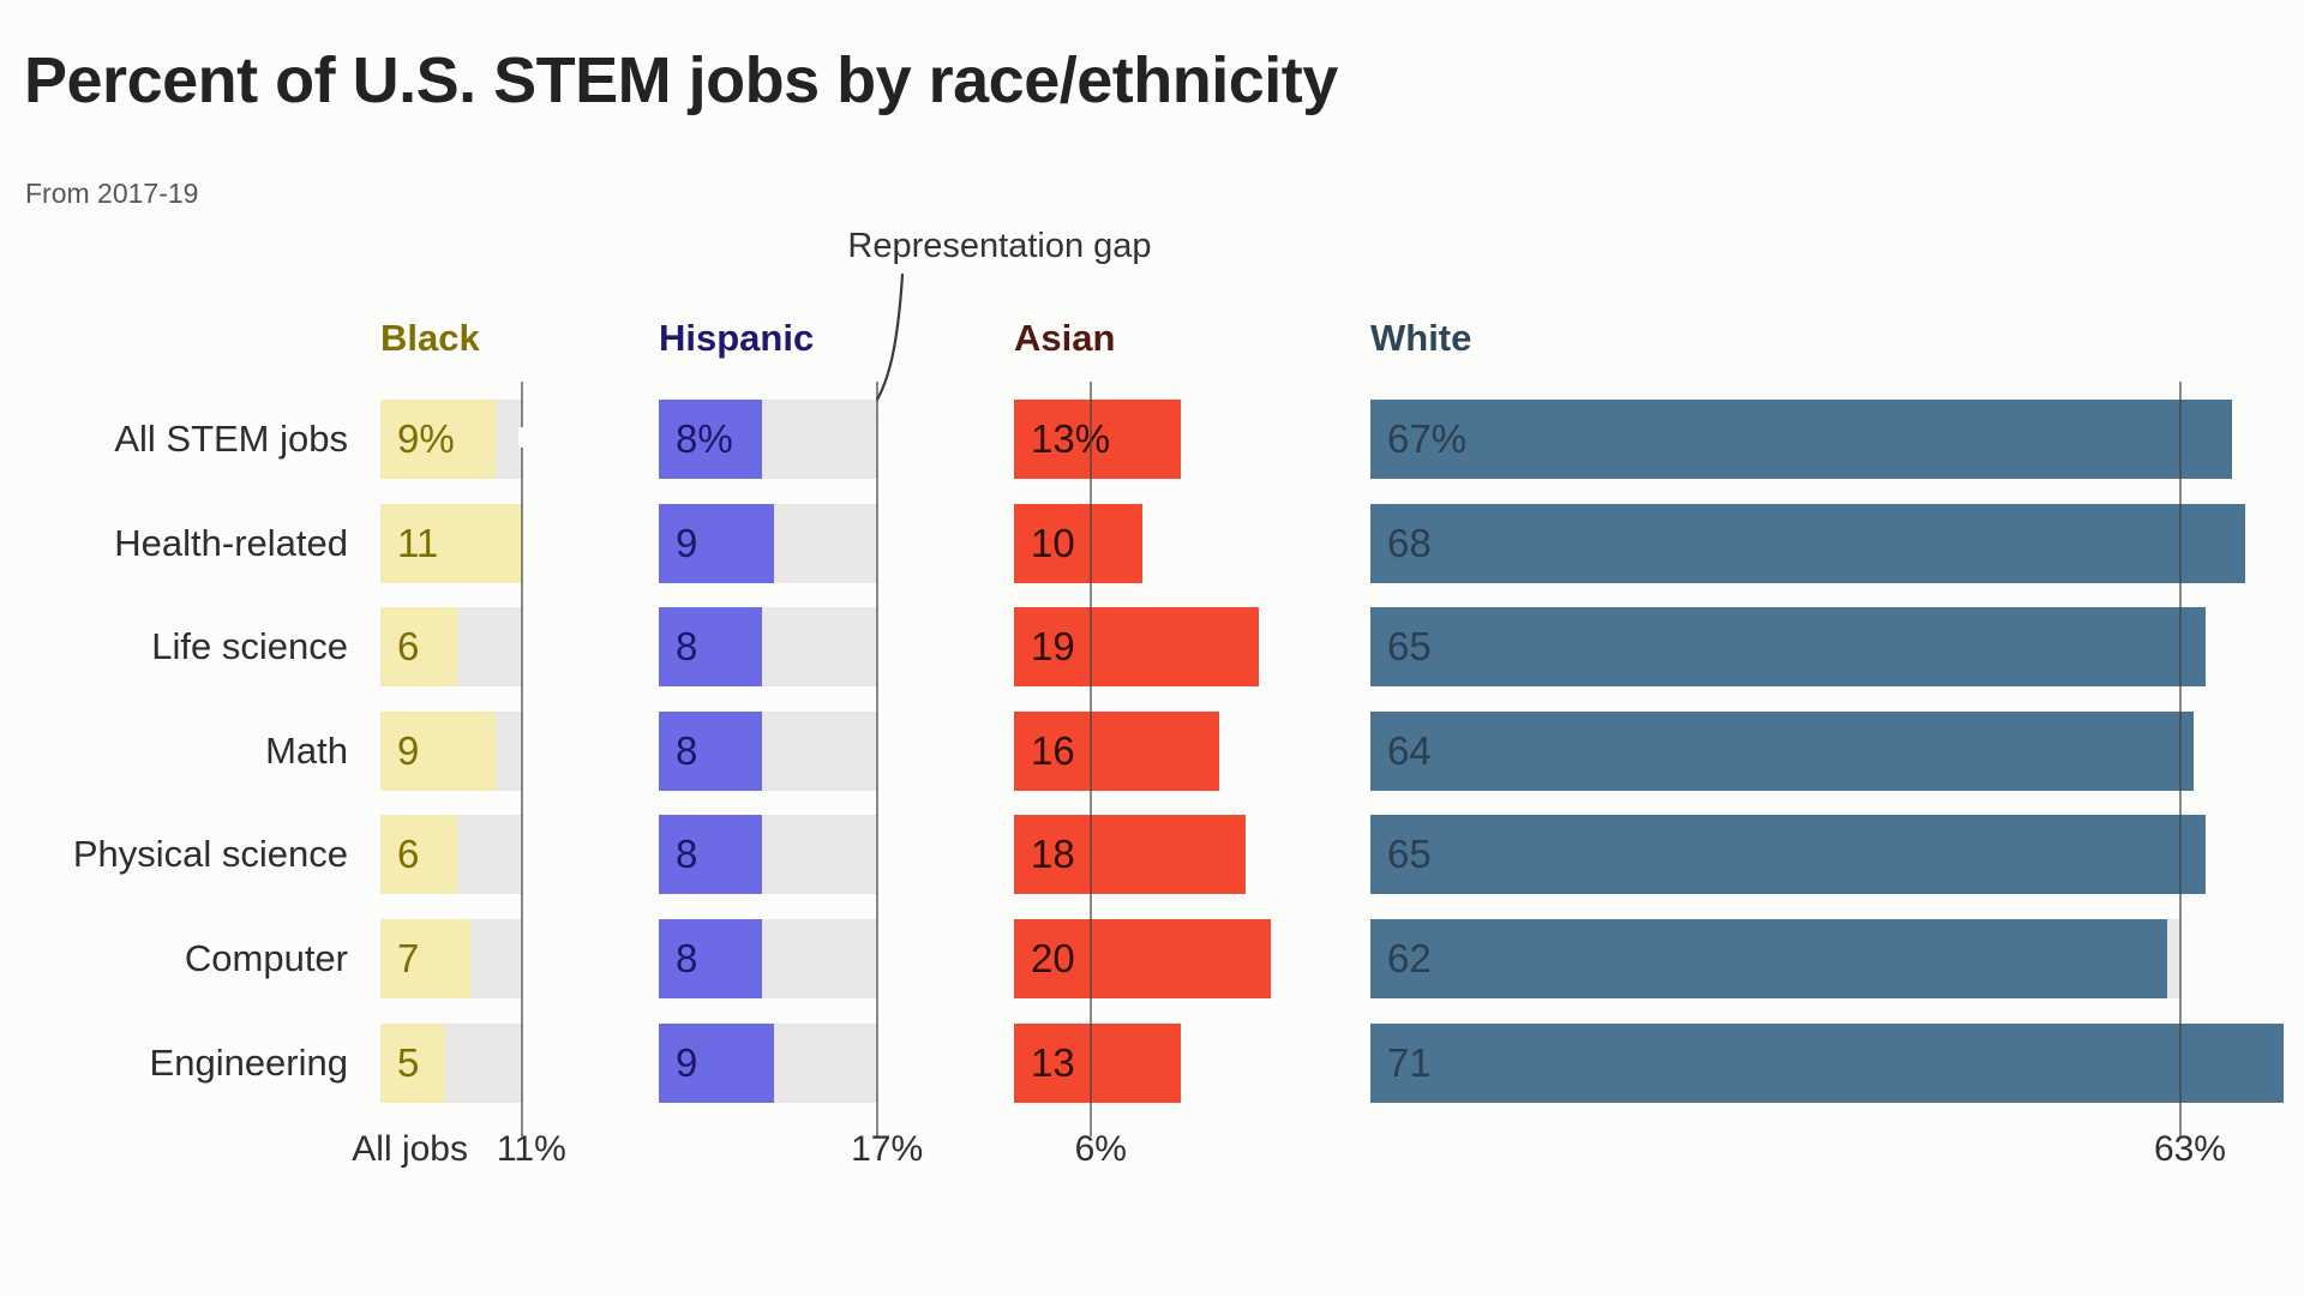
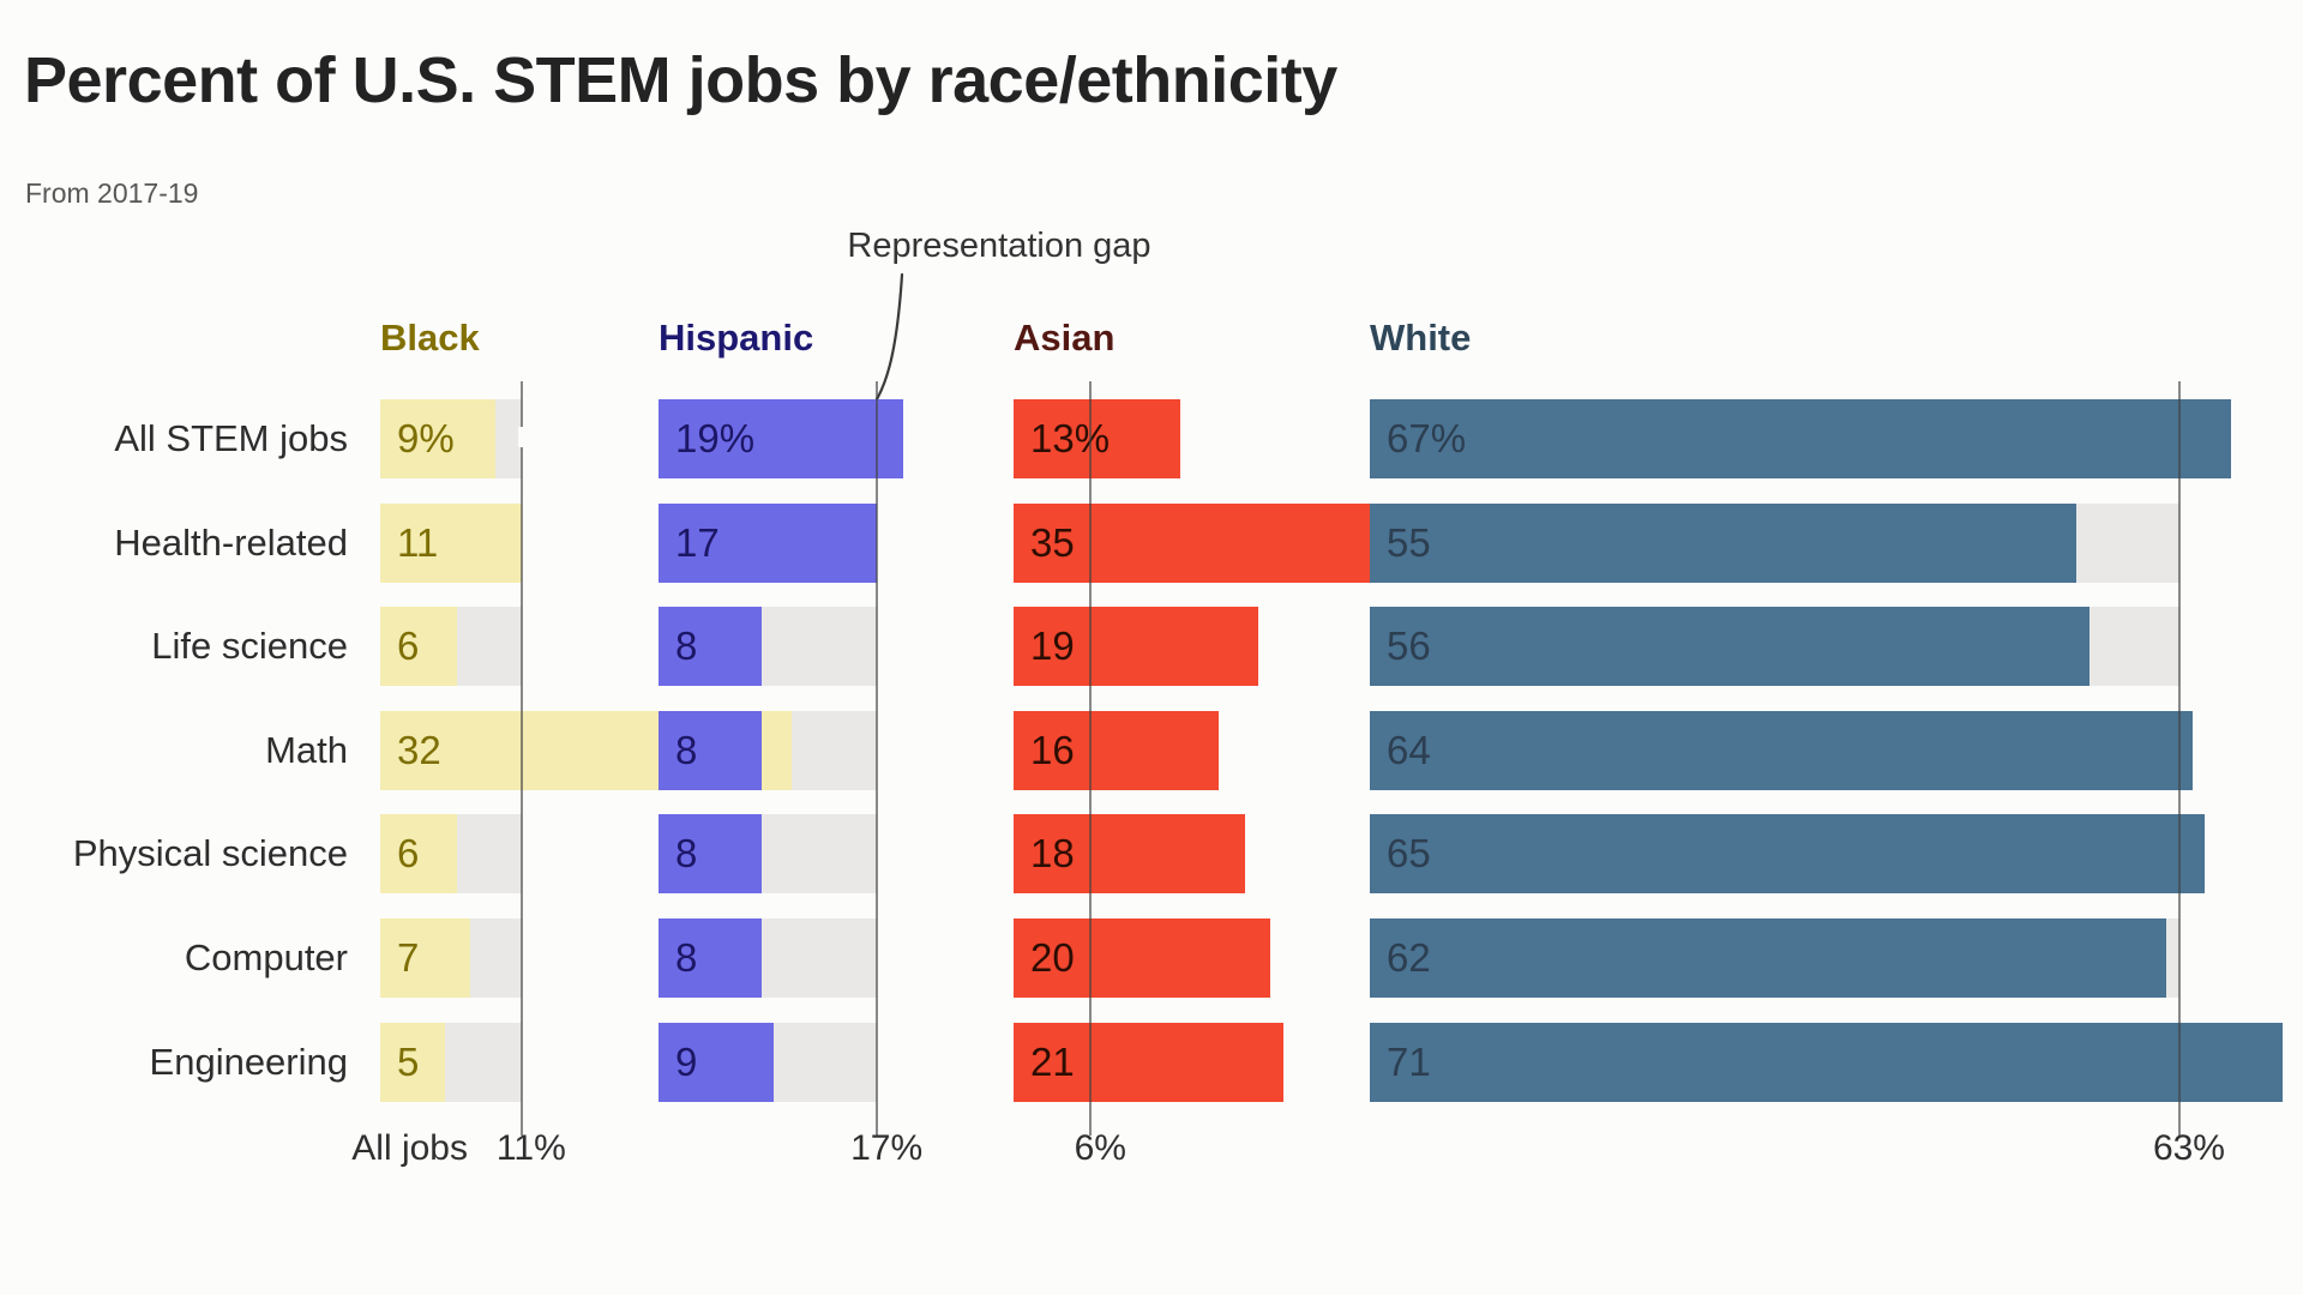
Hispanic/All STEM jobs: 8% -> 19%
Hispanic/Health-related: 9 -> 17
Asian/Health-related: 10 -> 35
White/Health-related: 68 -> 55
White/Life science: 65 -> 56
Black/Math: 9 -> 32
Asian/Engineering: 13 -> 21
